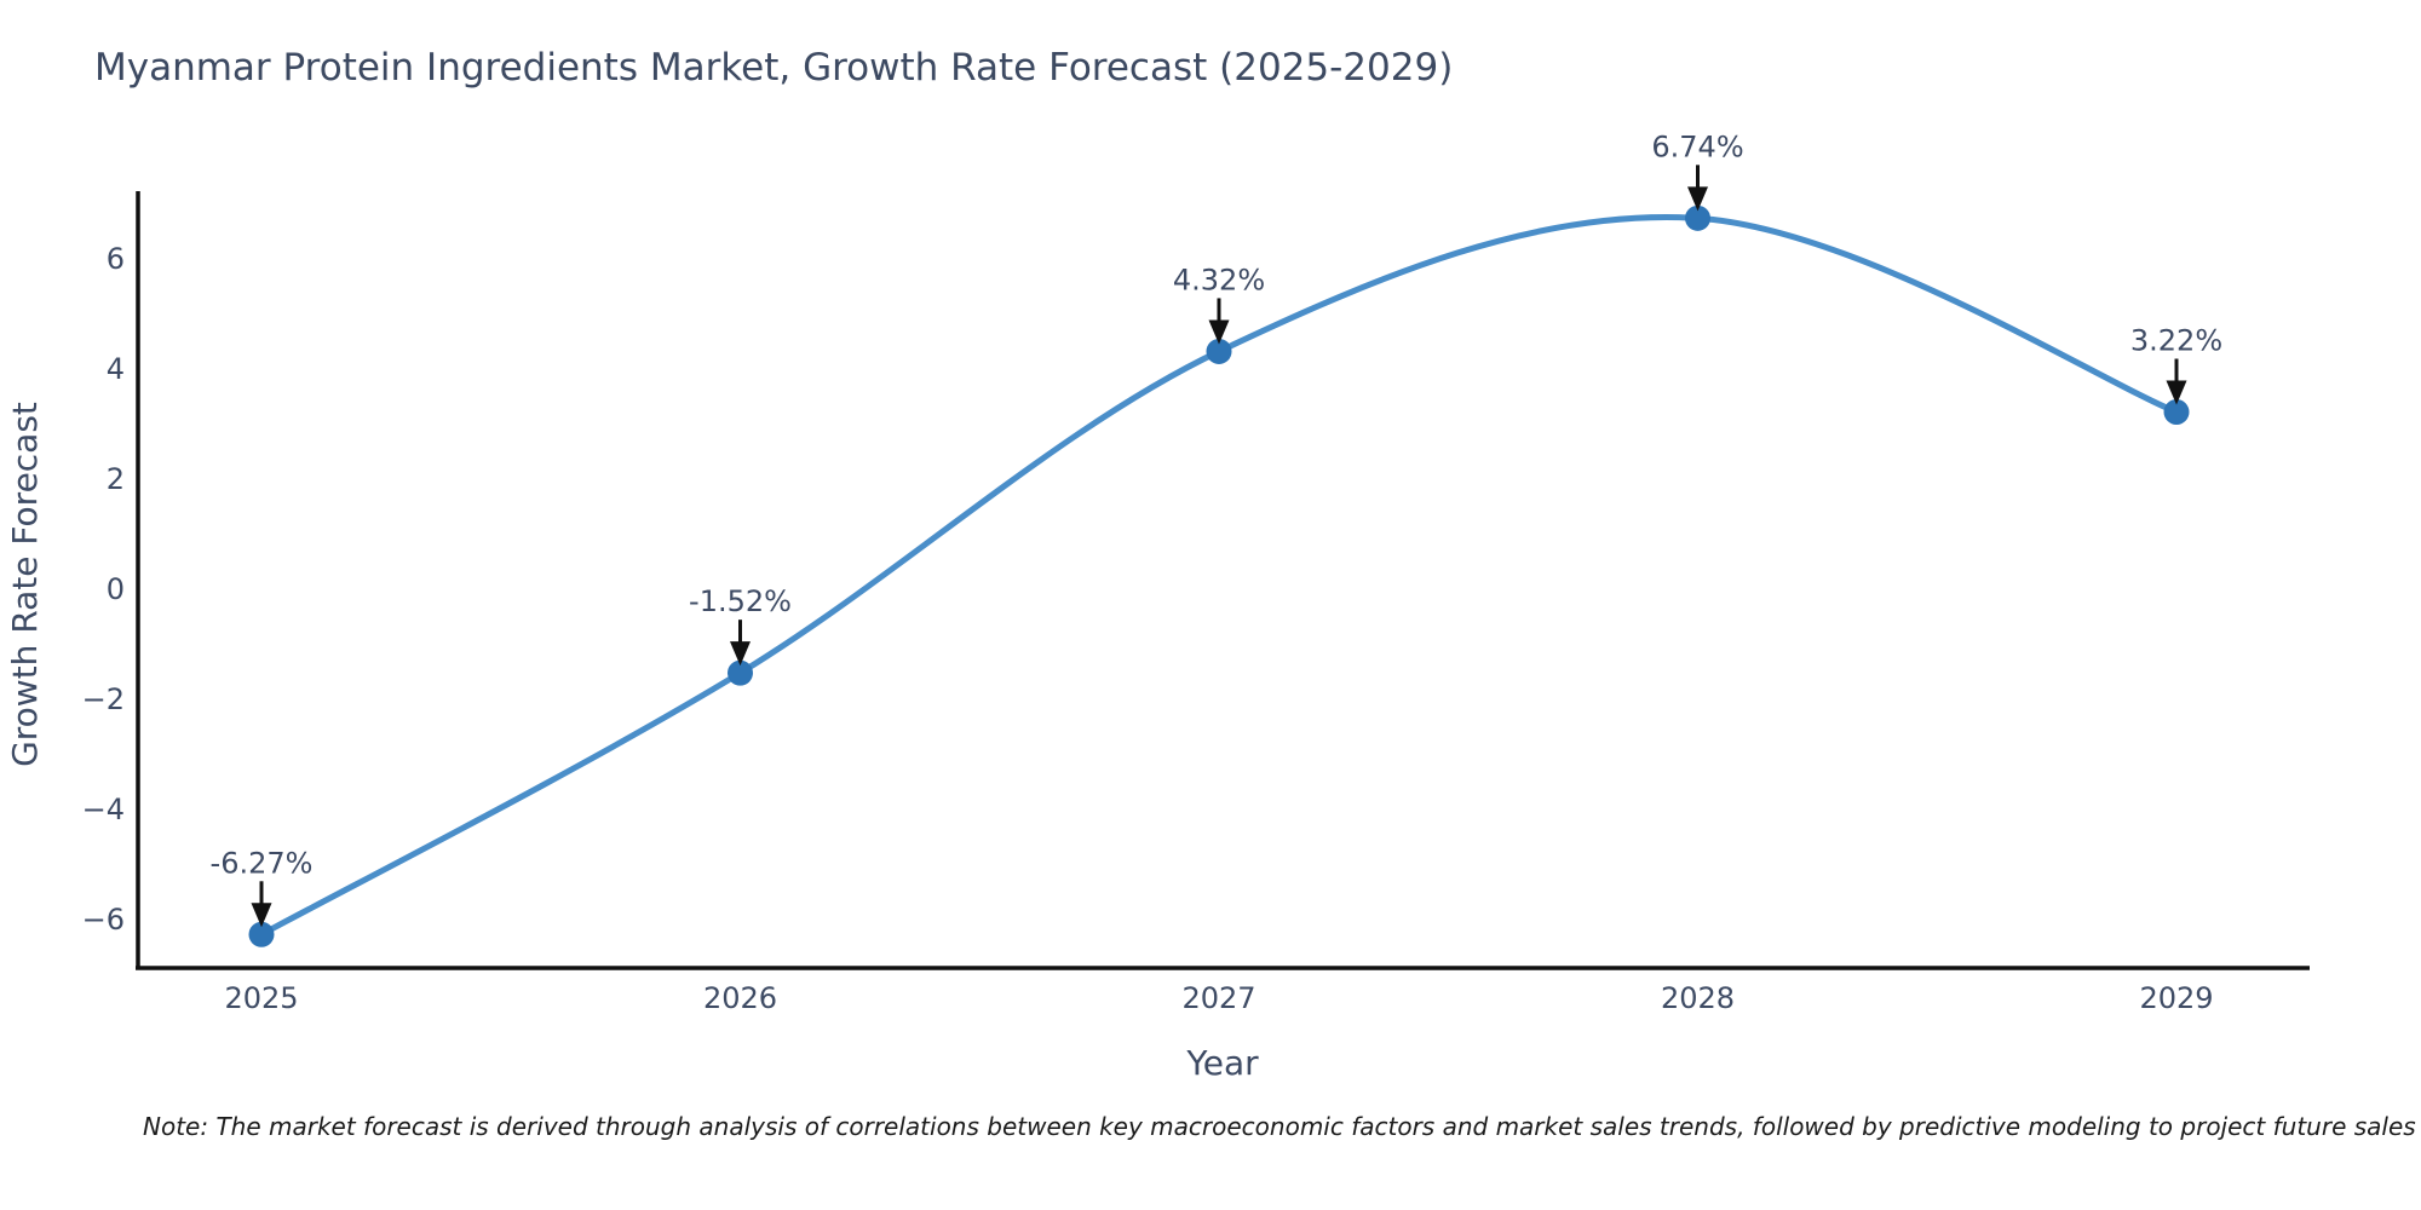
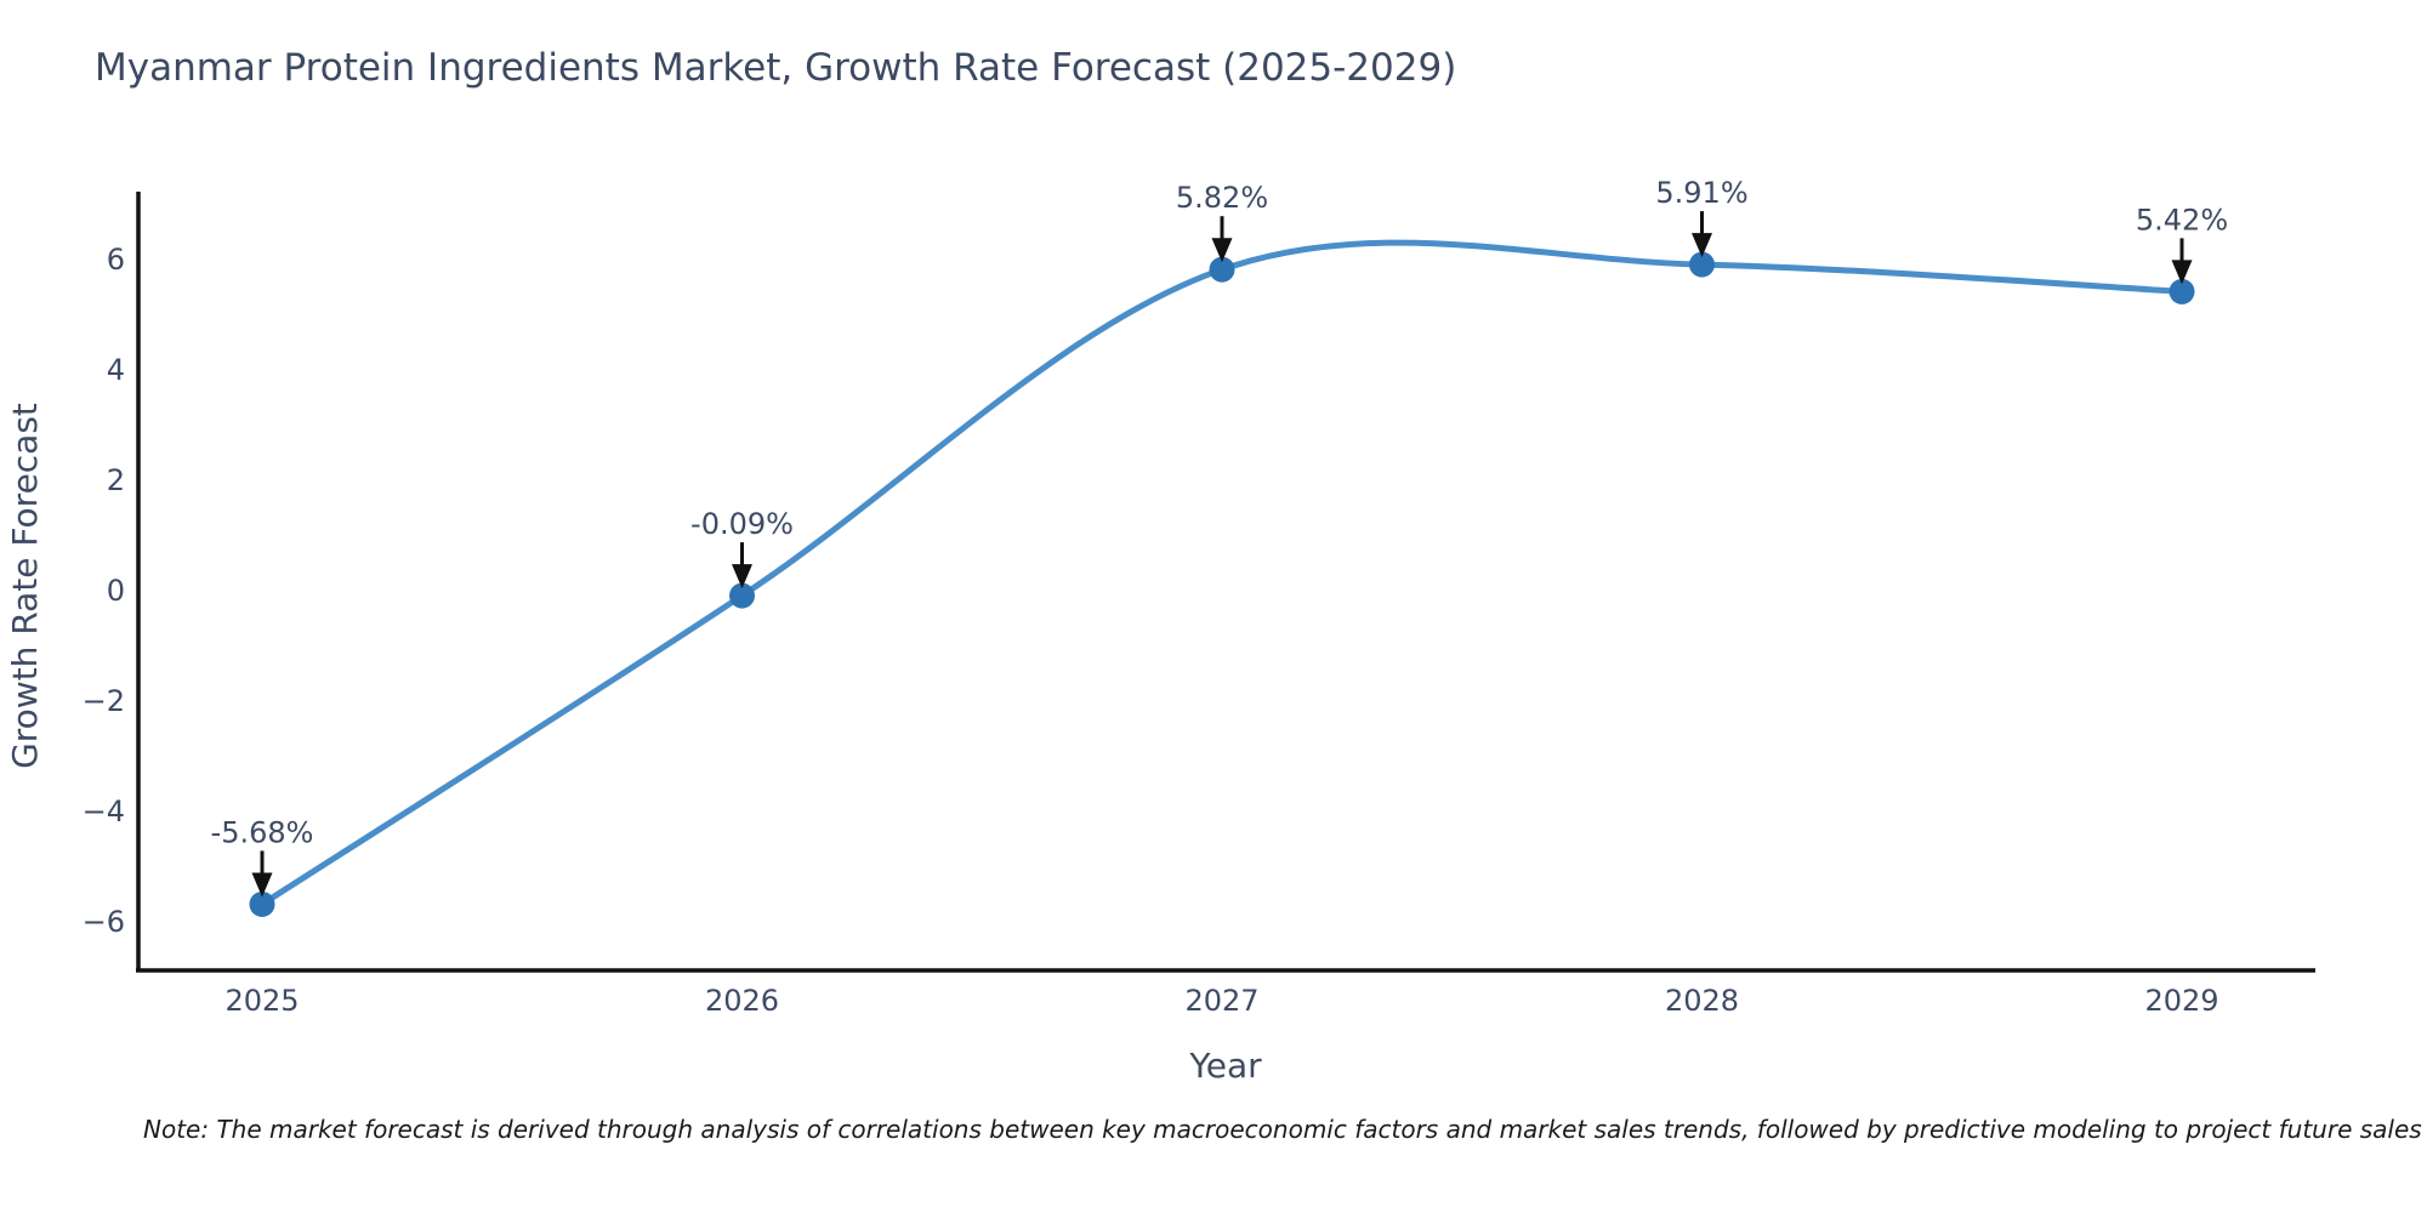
2025: -6.27% -> -5.68%
2026: -1.52% -> -0.09%
2027: 4.32% -> 5.82%
2028: 6.74% -> 5.91%
2029: 3.22% -> 5.42%
